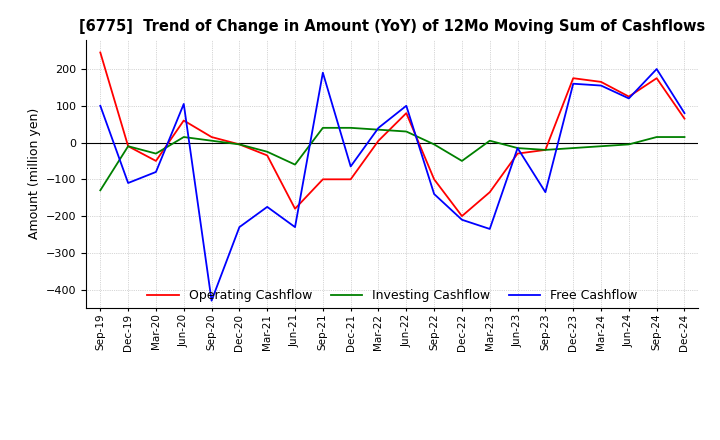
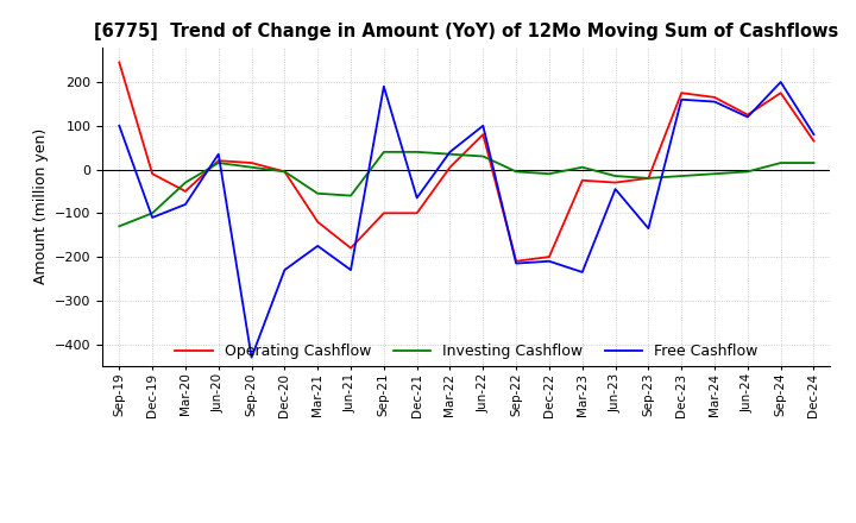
Investing Cashflow/Dec-19: -10 -> -100
Operating Cashflow/Jun-20: 60 -> 20
Free Cashflow/Jun-20: 105 -> 35
Operating Cashflow/Mar-21: -35 -> -120
Investing Cashflow/Mar-21: -25 -> -55
Operating Cashflow/Sep-22: -100 -> -210
Free Cashflow/Sep-22: -140 -> -215
Investing Cashflow/Dec-22: -50 -> -10
Operating Cashflow/Mar-23: -135 -> -25
Free Cashflow/Jun-23: -15 -> -45
